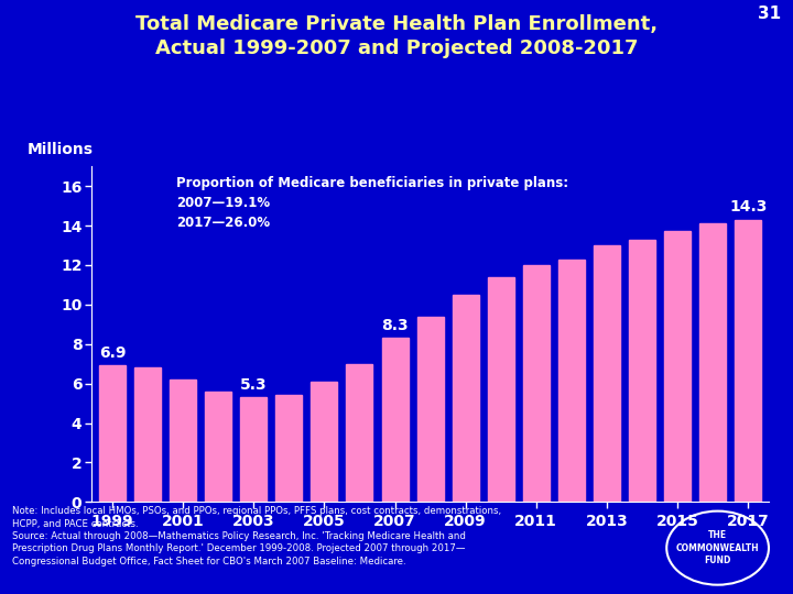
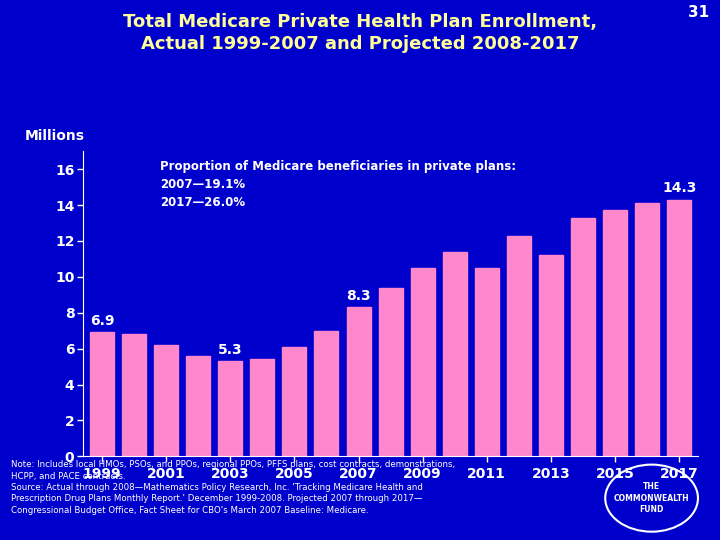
2011: 12.0 -> 10.5
2013: 13.0 -> 11.2
